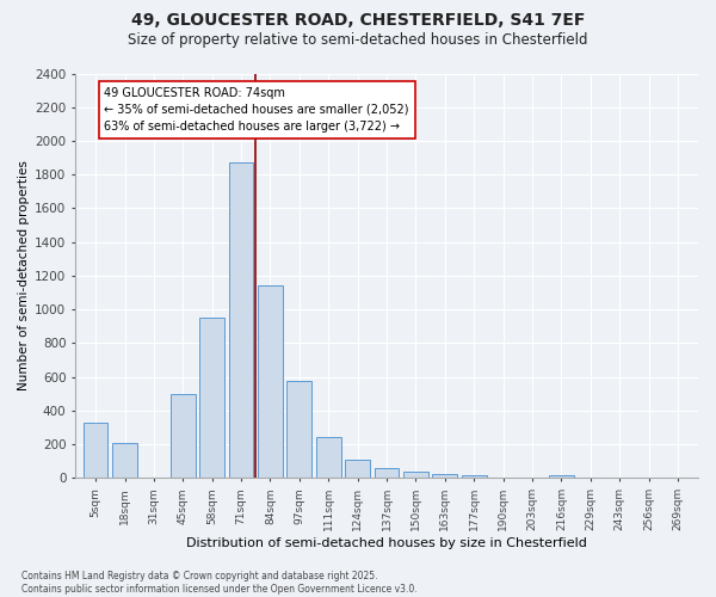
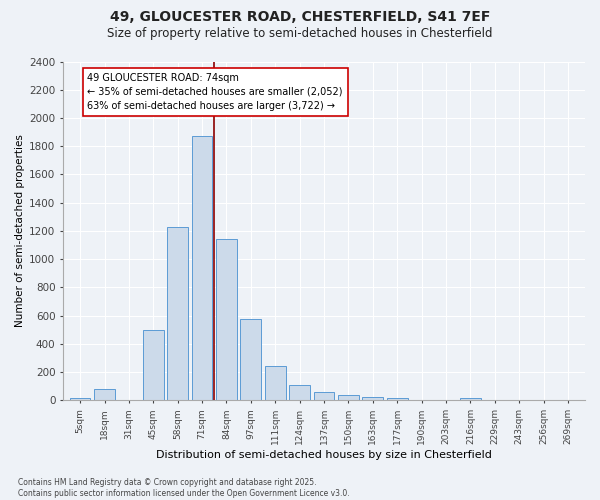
5sqm: 330 -> 20
18sqm: 210 -> 80
58sqm: 950 -> 1230
